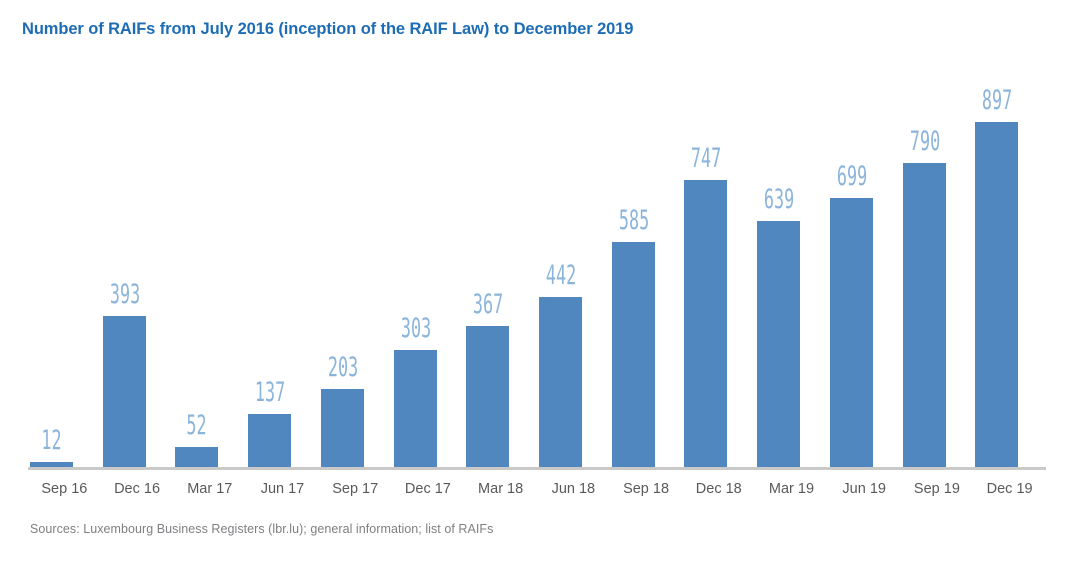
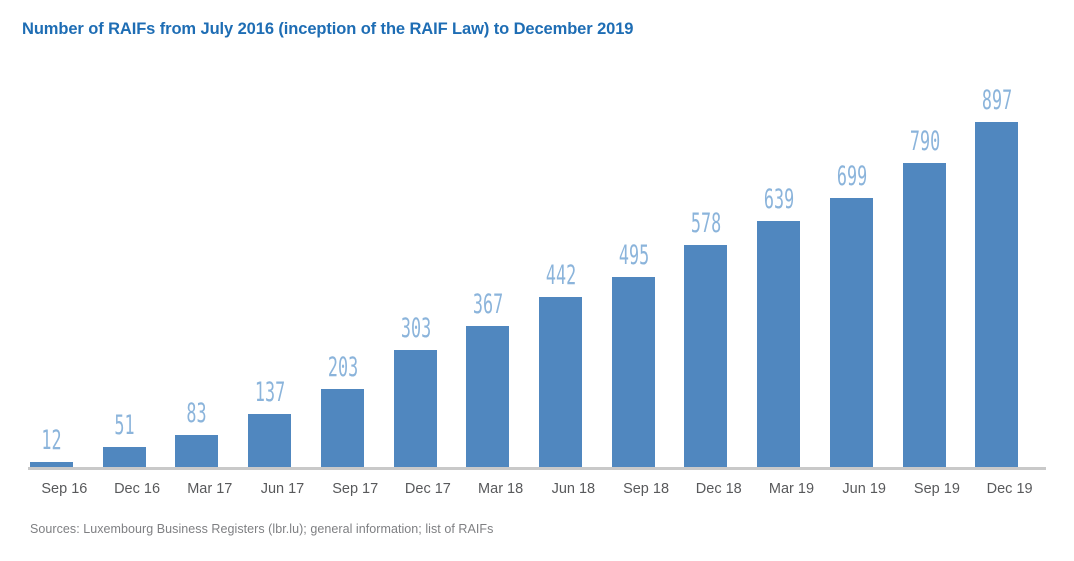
Dec 16: 393 -> 51
Mar 17: 52 -> 83
Sep 18: 585 -> 495
Dec 18: 747 -> 578
